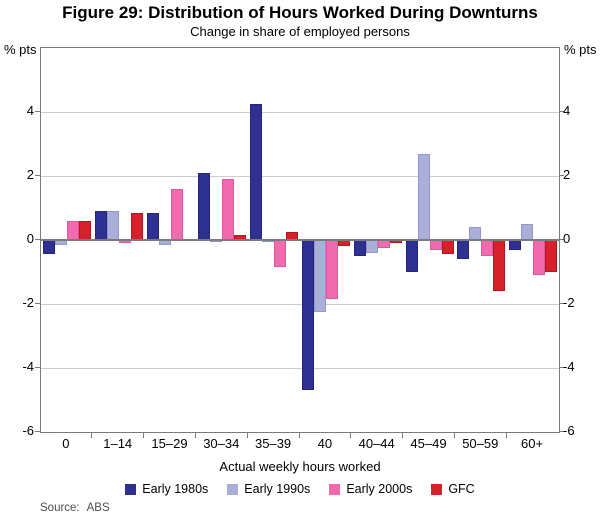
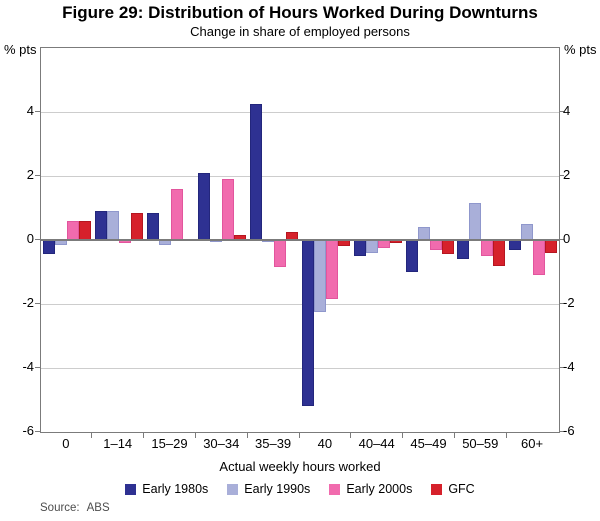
Early 1980s/40: -4.7 -> -5.2
Early 1990s/45–49: 2.7 -> 0.4
Early 1990s/50–59: 0.4 -> 1.1
GFC/50–59: -1.6 -> -0.8
GFC/60+: -1.0 -> -0.4
